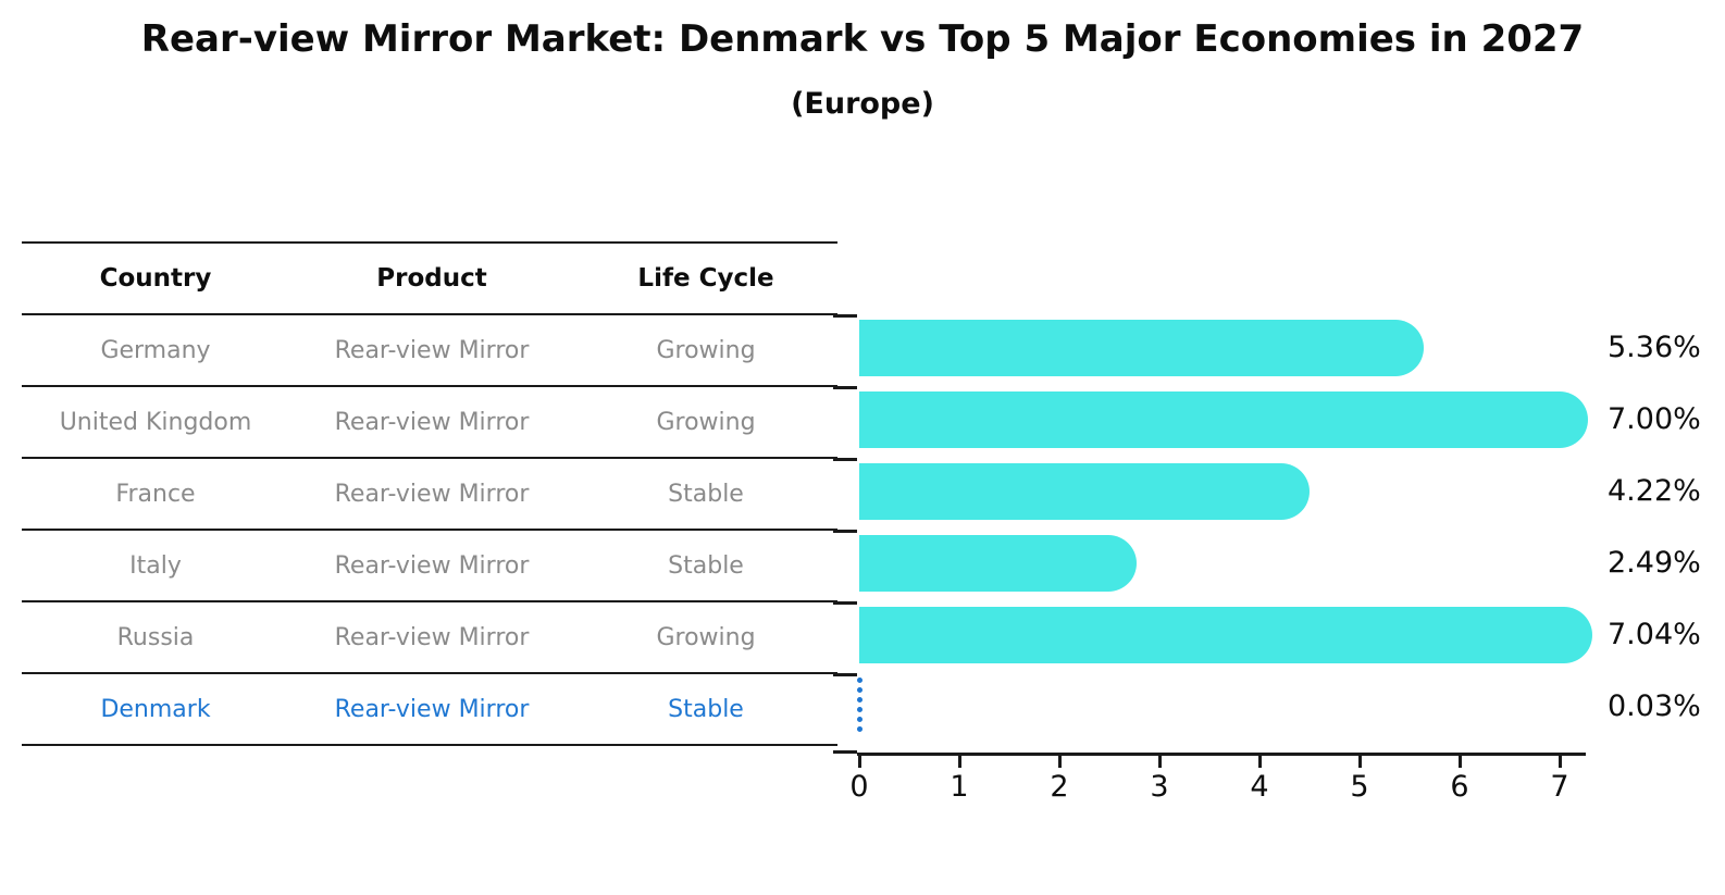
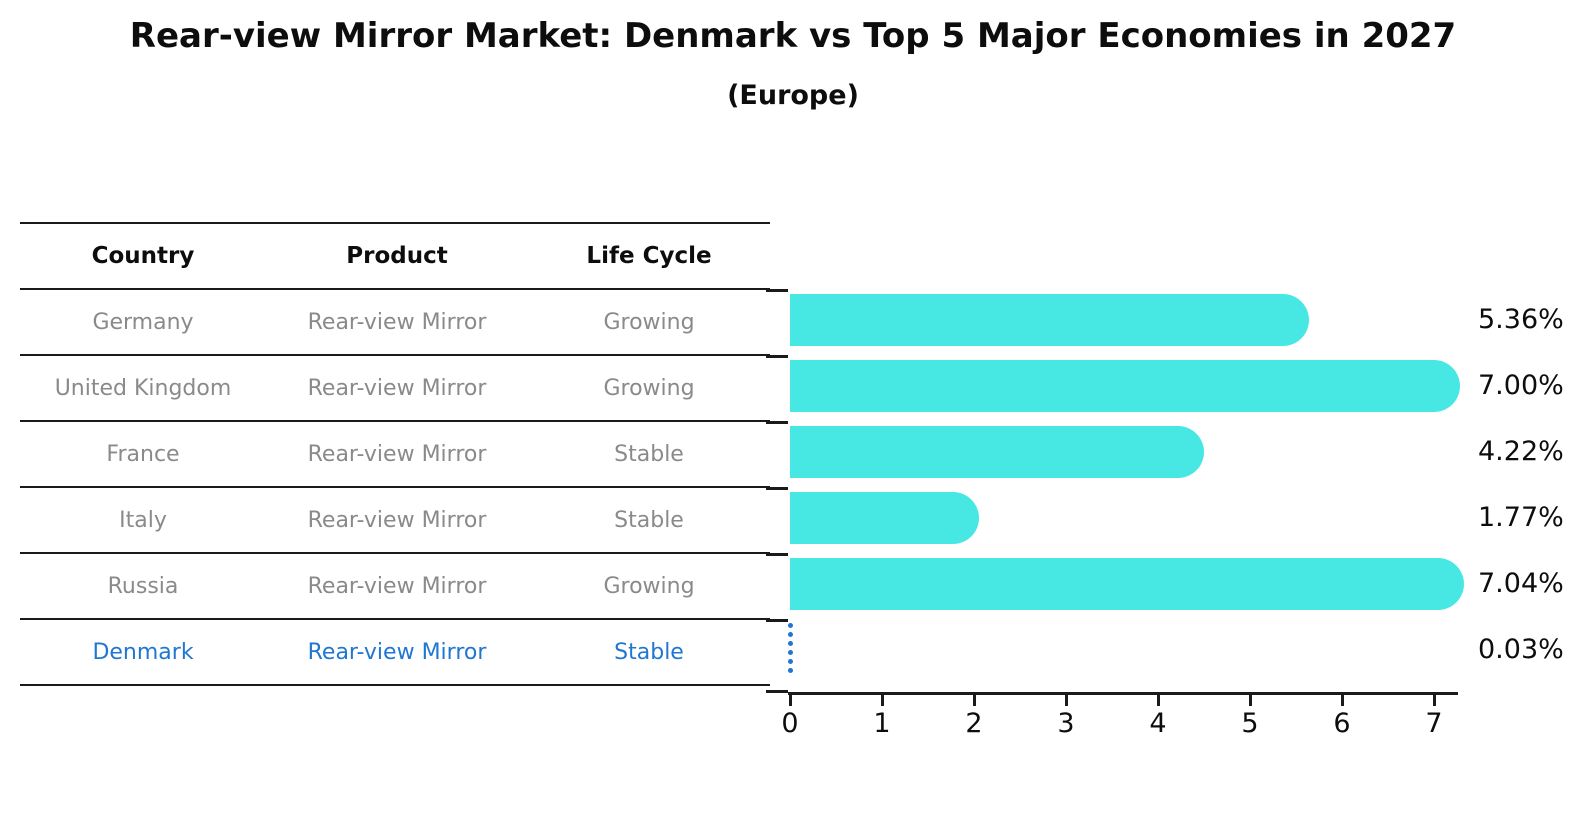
Italy: 2.49% -> 1.77%
